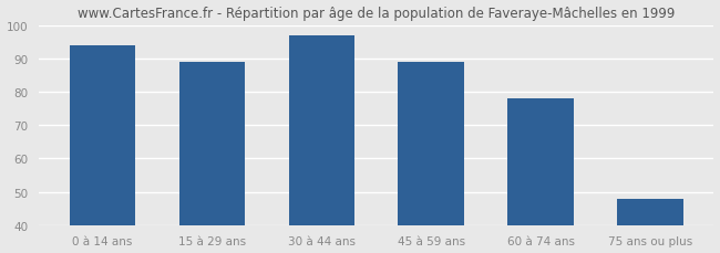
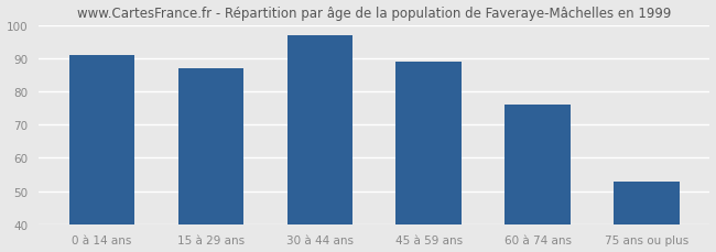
0 à 14 ans: 94 -> 91
15 à 29 ans: 89 -> 87
60 à 74 ans: 78 -> 76
75 ans ou plus: 48 -> 53
